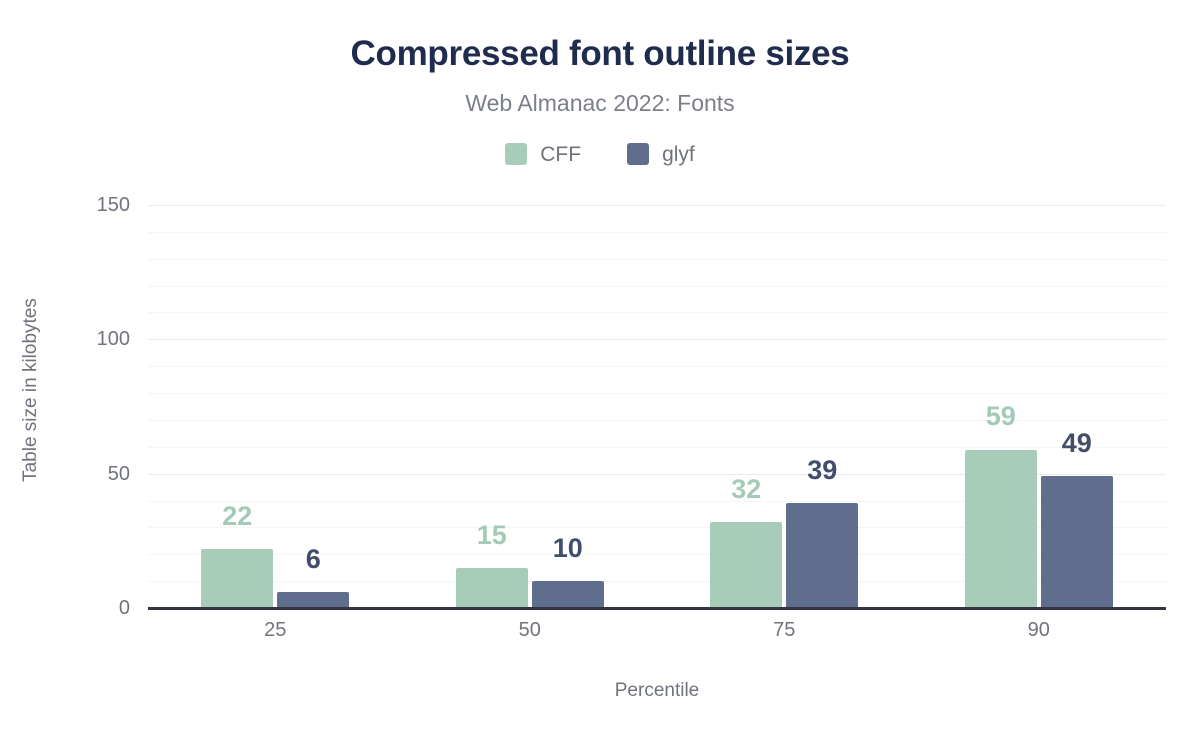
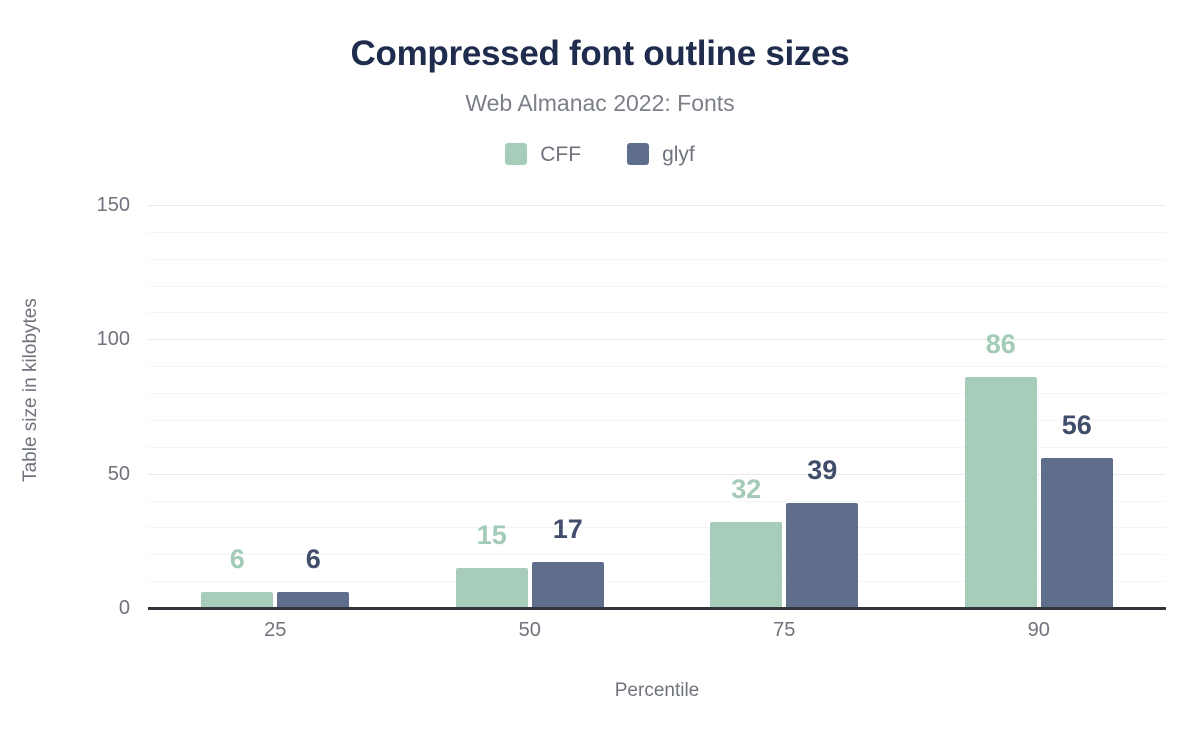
CFF/25: 22 -> 6
glyf/50: 10 -> 17
CFF/90: 59 -> 86
glyf/90: 49 -> 56
